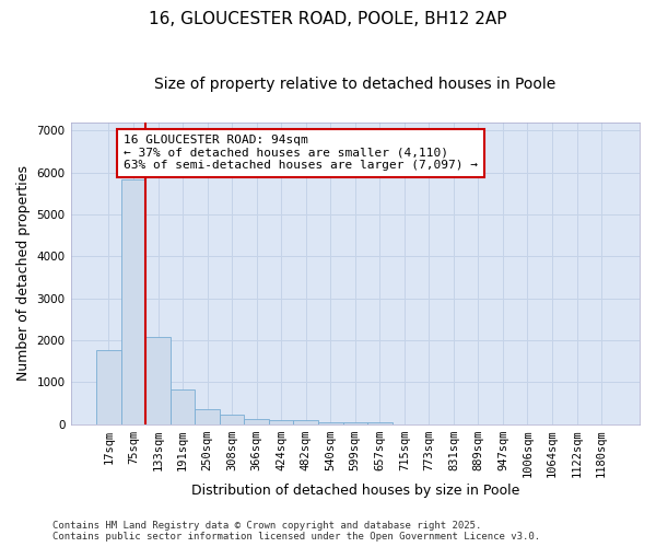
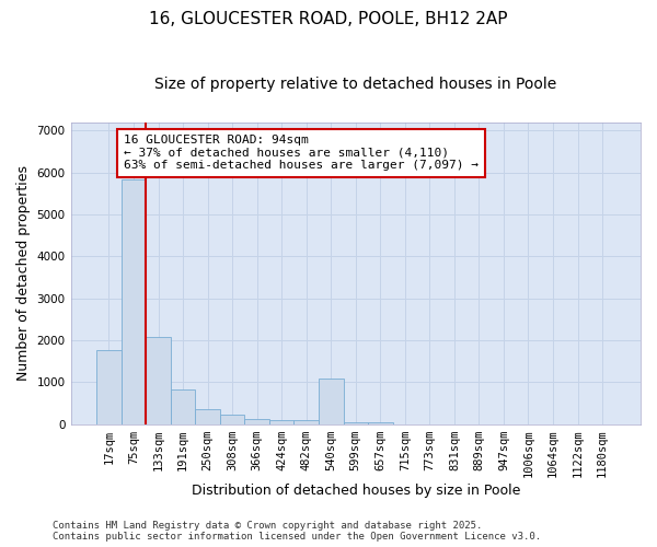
540sqm: 60 -> 1100
